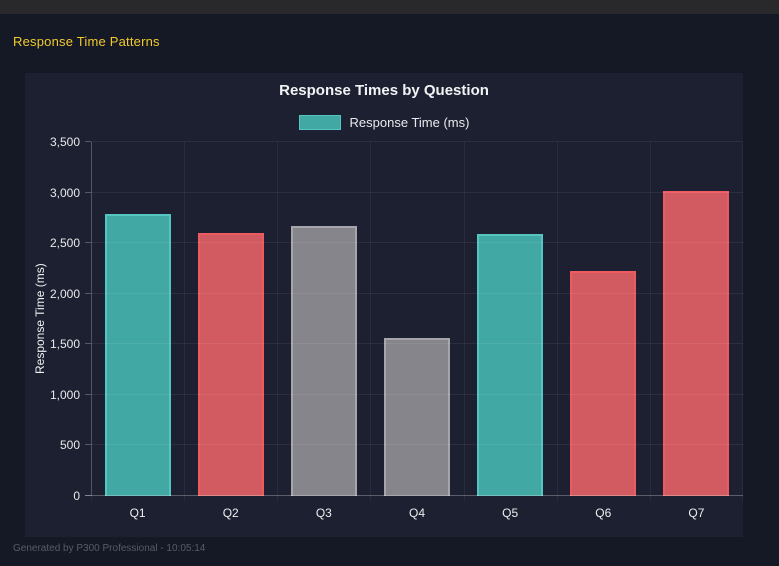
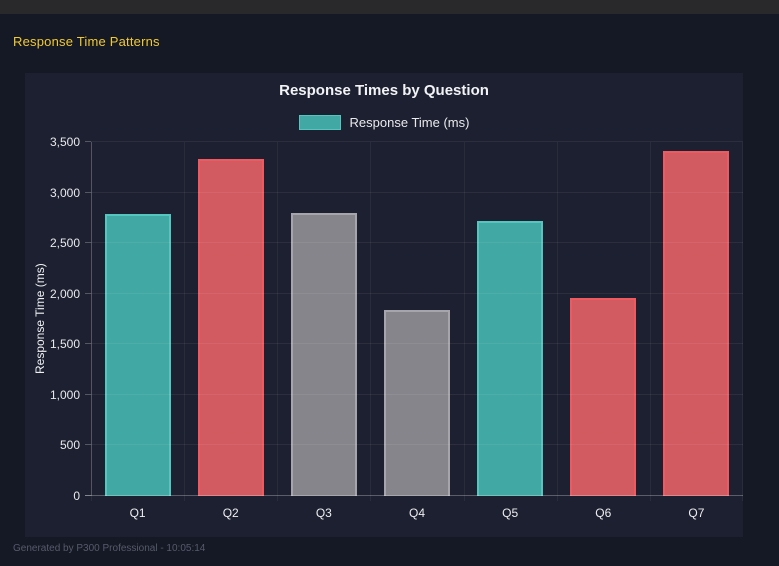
Q2: 2600 -> 3330
Q3: 2670 -> 2800
Q4: 1560 -> 1840
Q5: 2590 -> 2720
Q6: 2220 -> 1960
Q7: 3020 -> 3410
